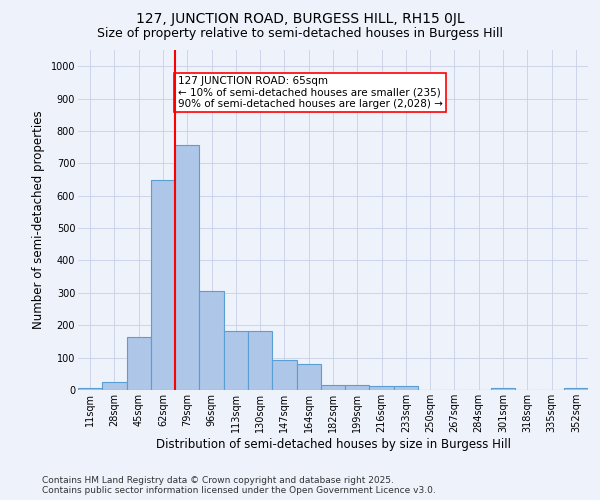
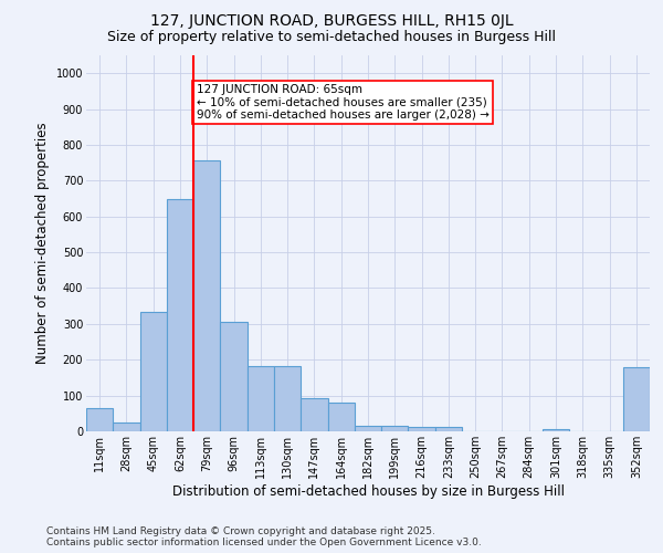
11sqm: 7 -> 65
45sqm: 165 -> 335
352sqm: 7 -> 180
